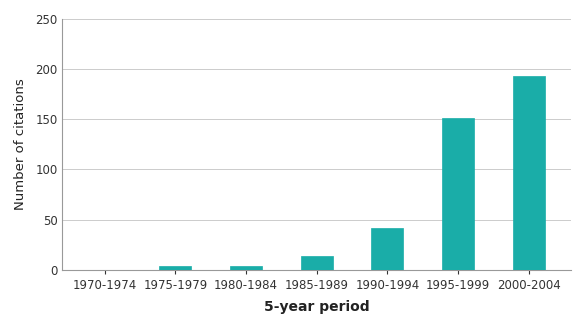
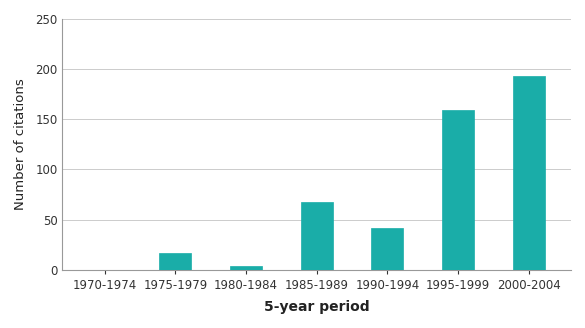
1975-1979: 4 -> 17
1985-1989: 14 -> 68
1995-1999: 151 -> 159
